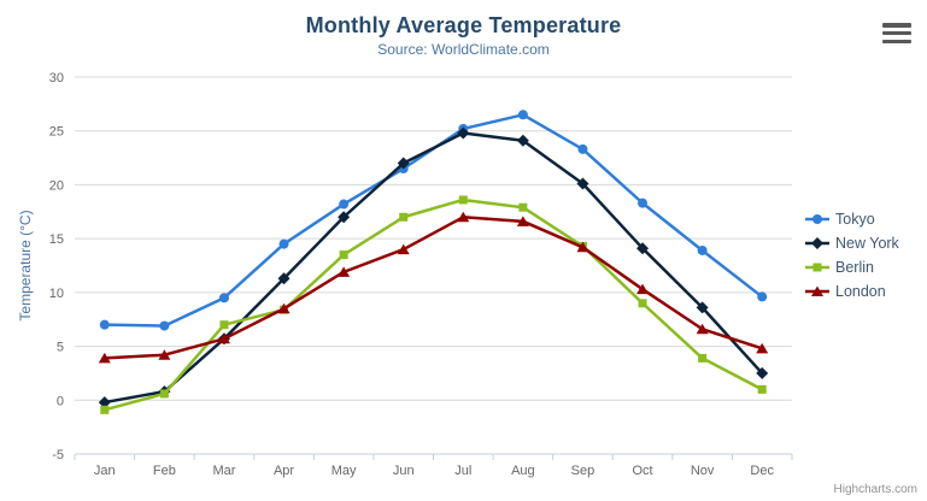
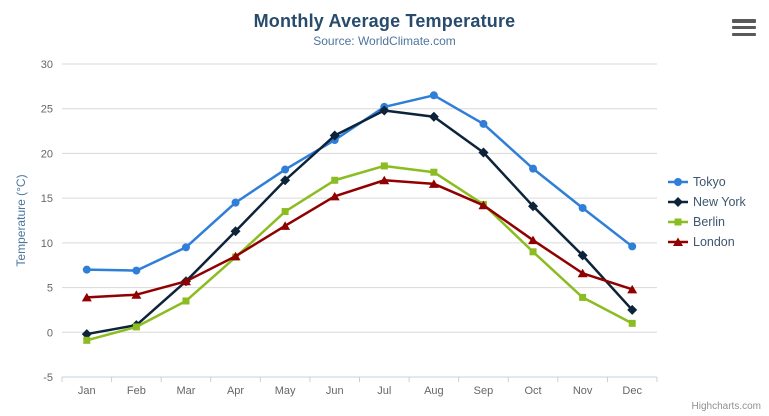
Berlin/Mar: 7 -> 4
London/Jun: 14 -> 15
